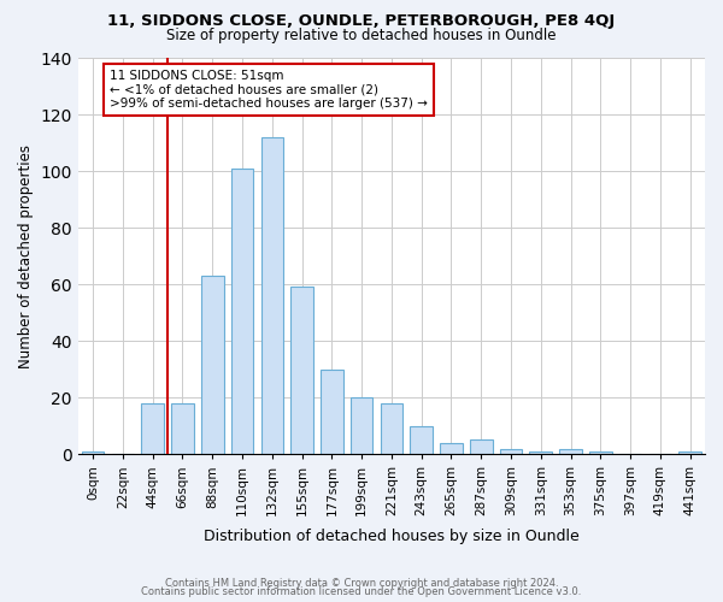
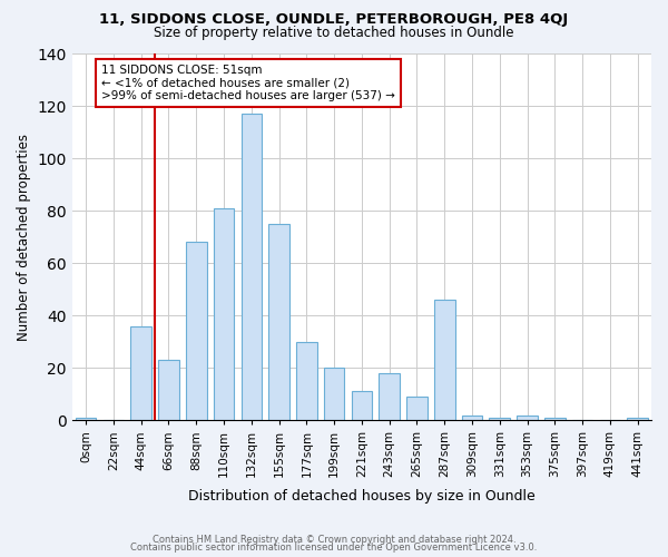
44sqm: 18 -> 36
66sqm: 18 -> 23
88sqm: 63 -> 68
110sqm: 101 -> 81
132sqm: 112 -> 117
155sqm: 59 -> 75
221sqm: 18 -> 11
243sqm: 10 -> 18
265sqm: 4 -> 9
287sqm: 5 -> 46
